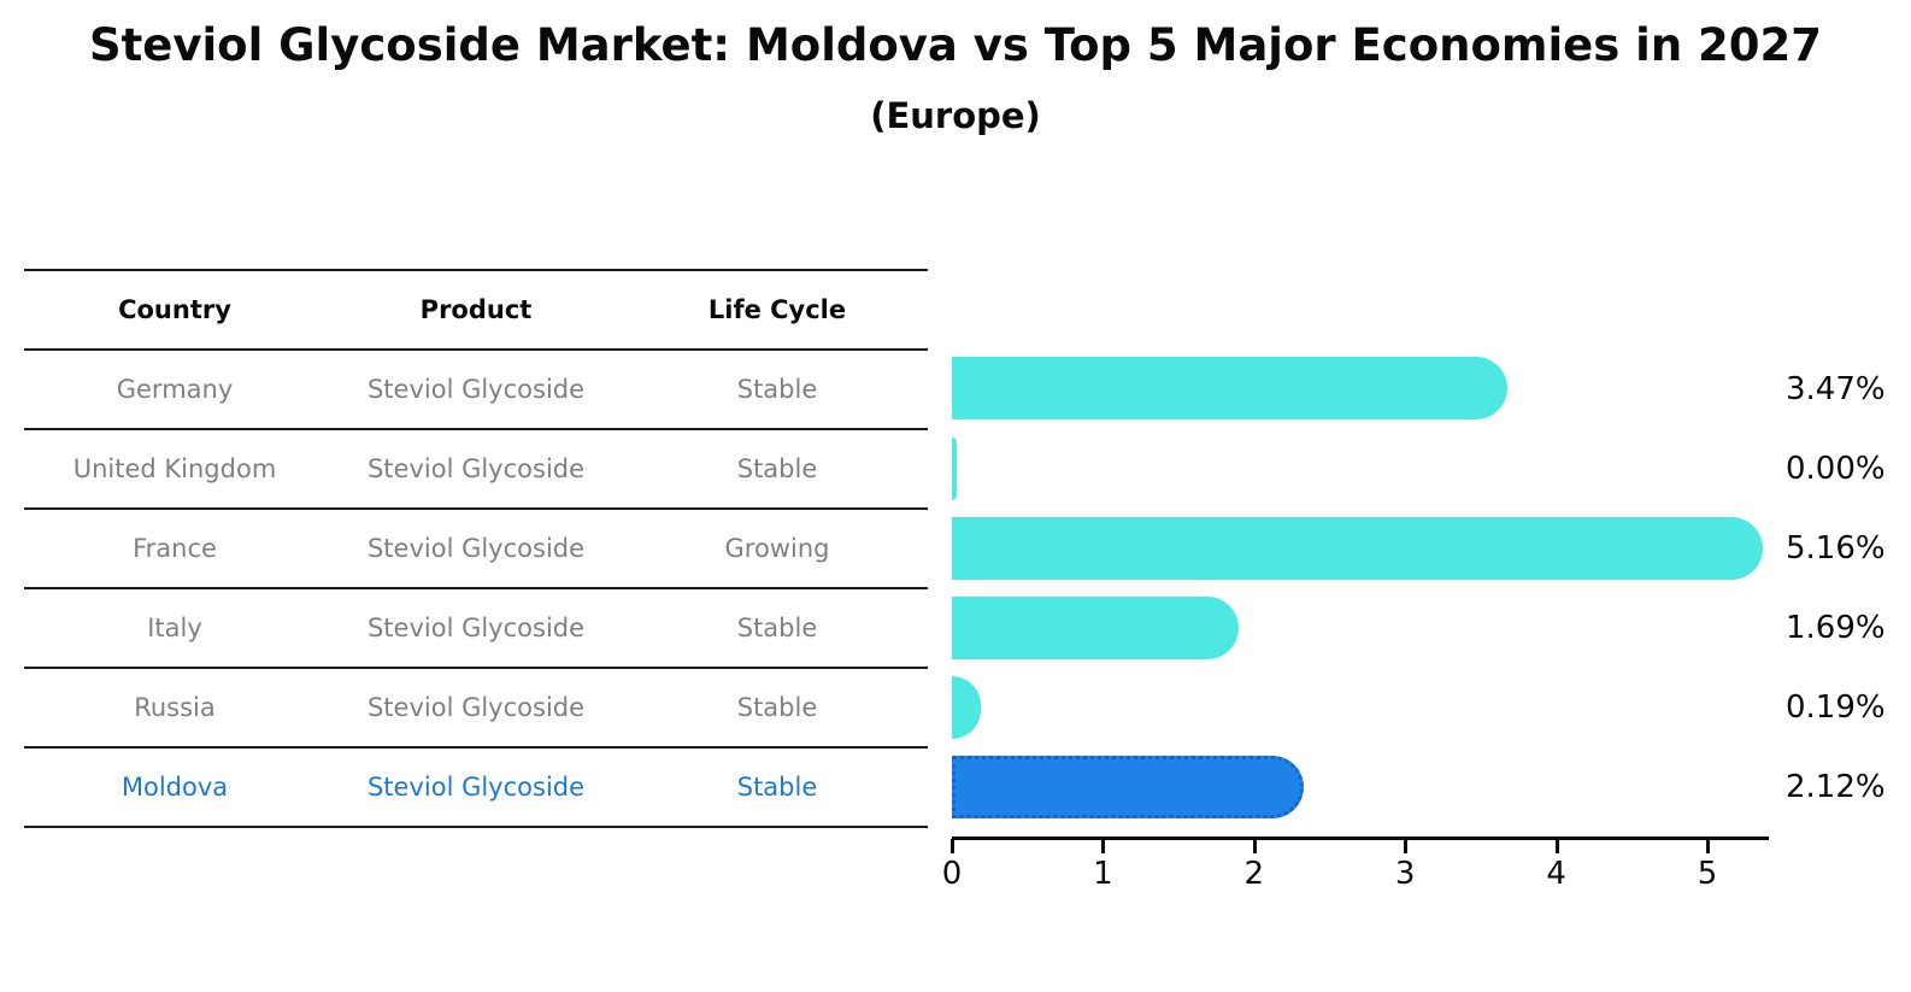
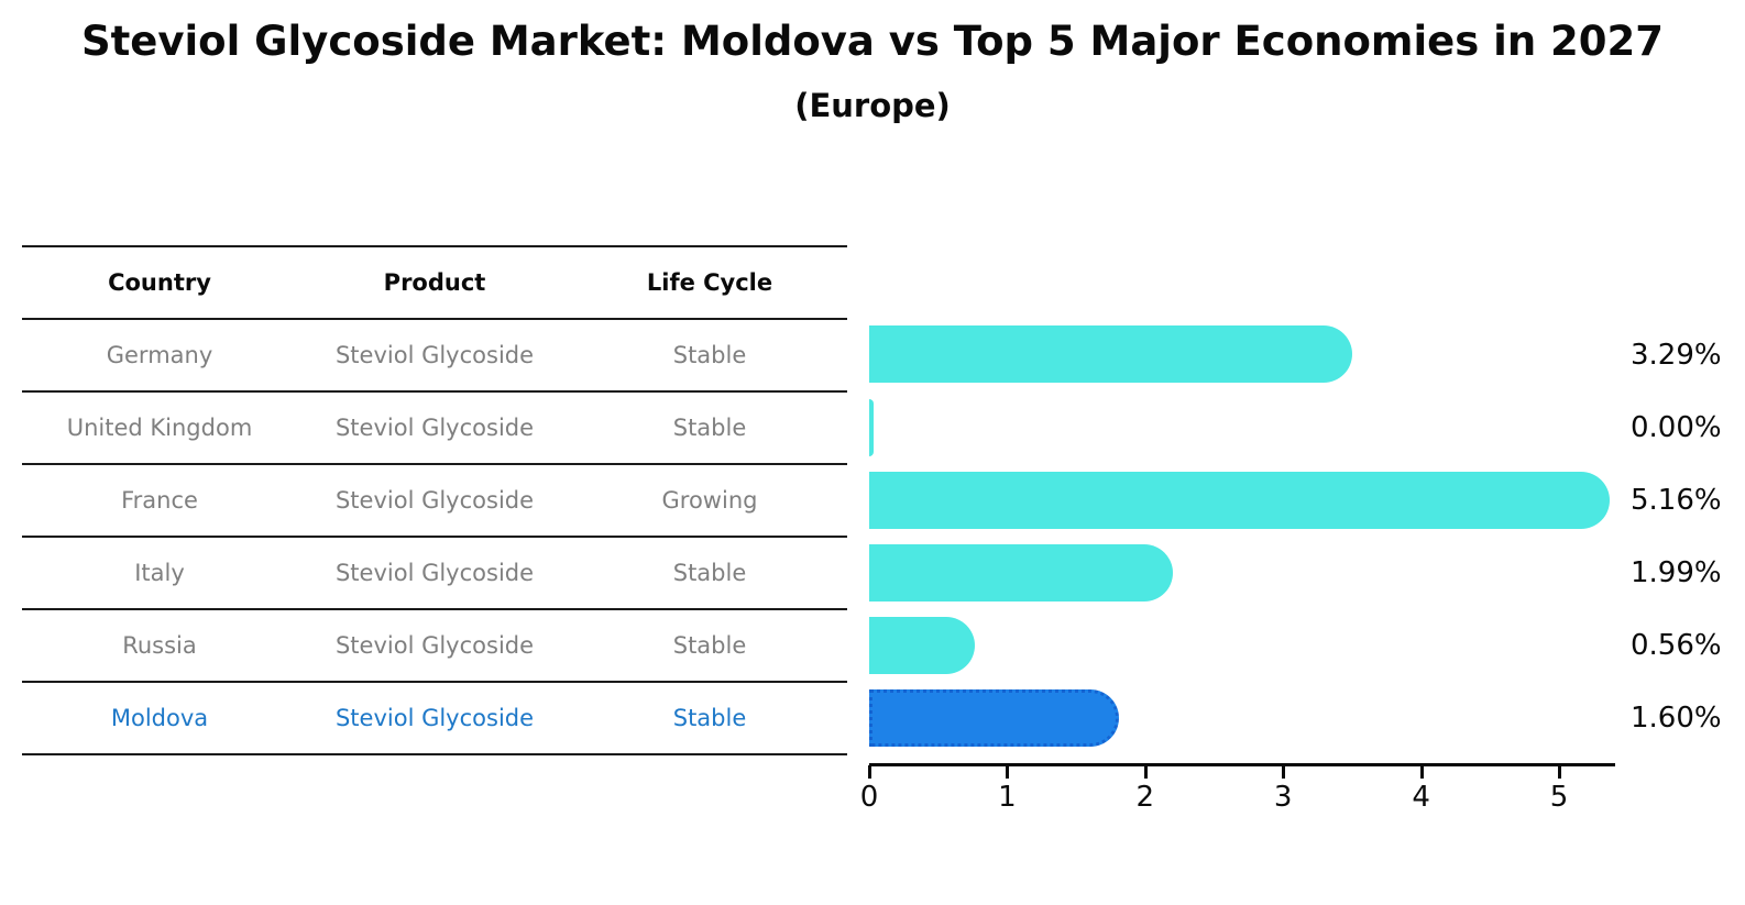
Germany: 3.47% -> 3.29%
Italy: 1.69% -> 1.99%
Russia: 0.19% -> 0.56%
Moldova: 2.12% -> 1.60%
